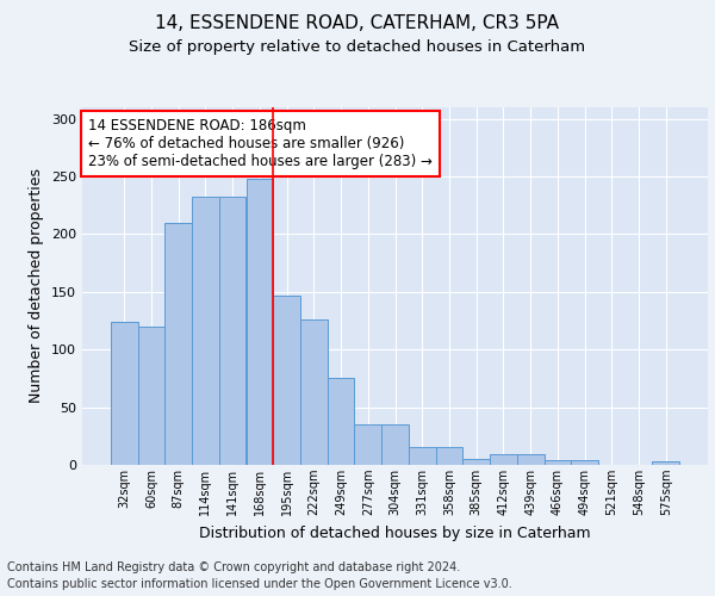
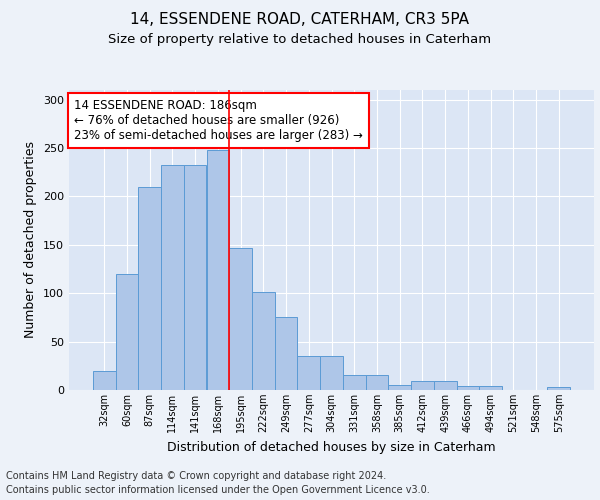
32sqm: 124 -> 20
222sqm: 126 -> 101
